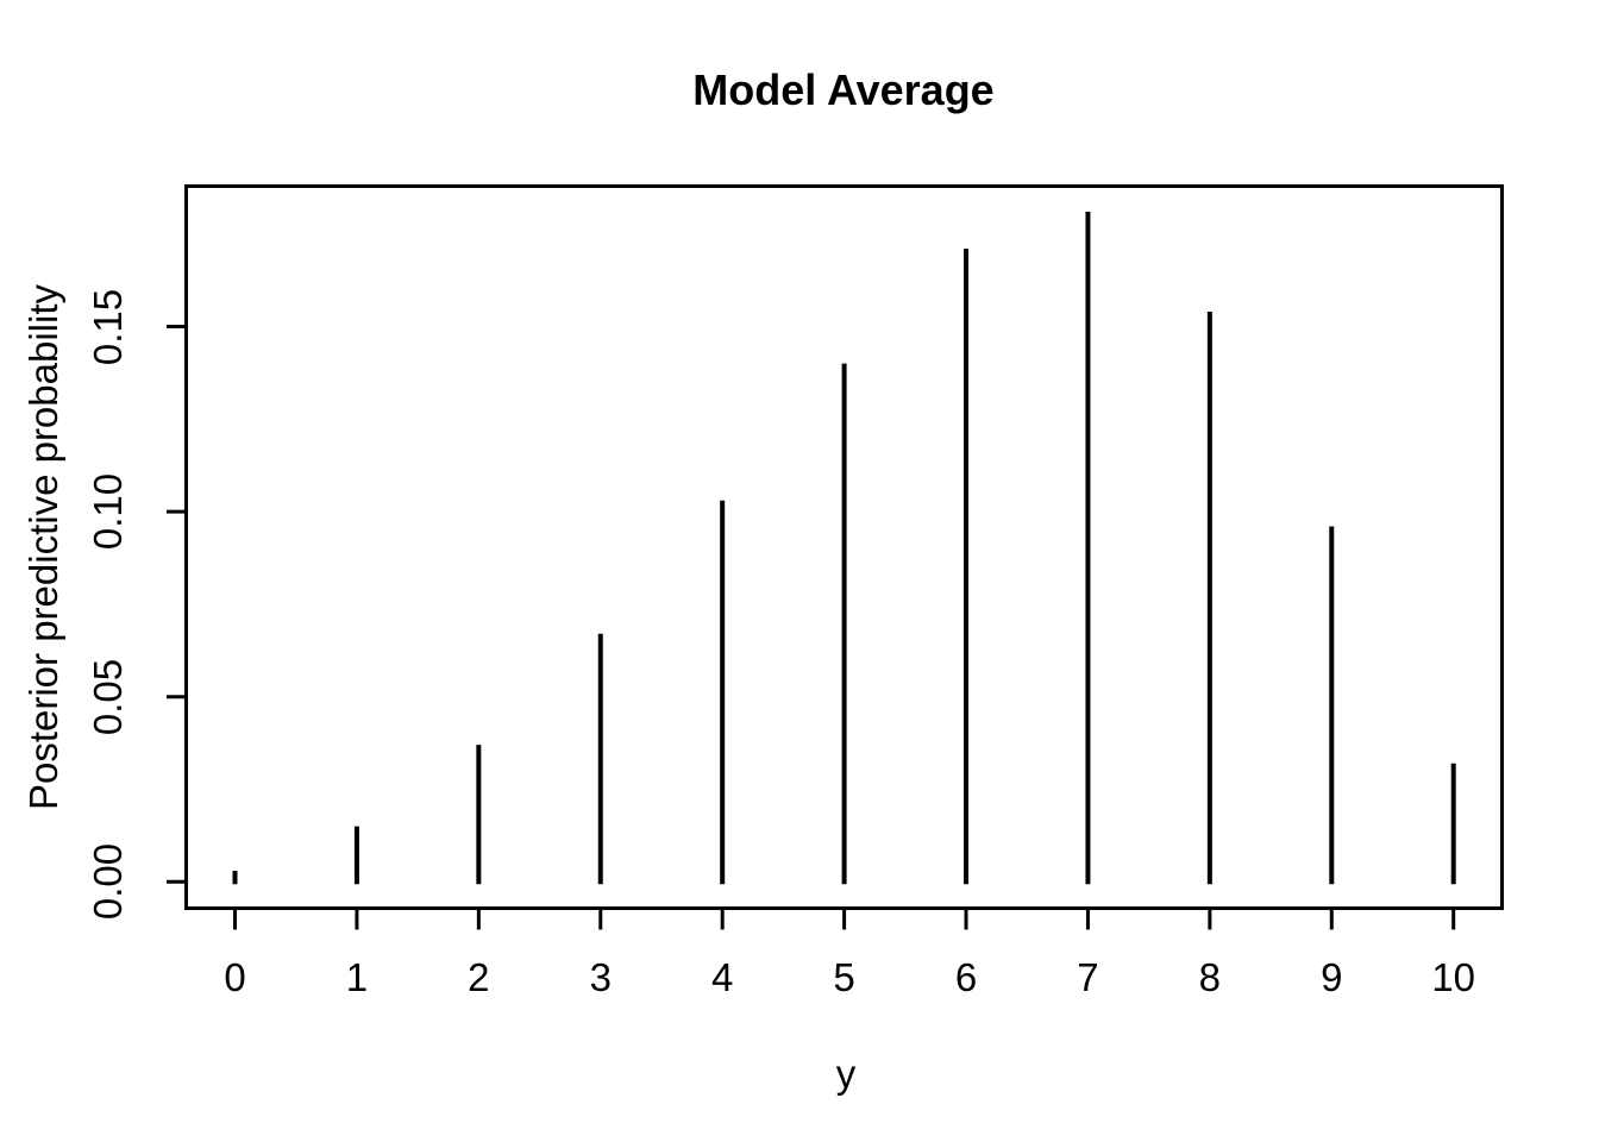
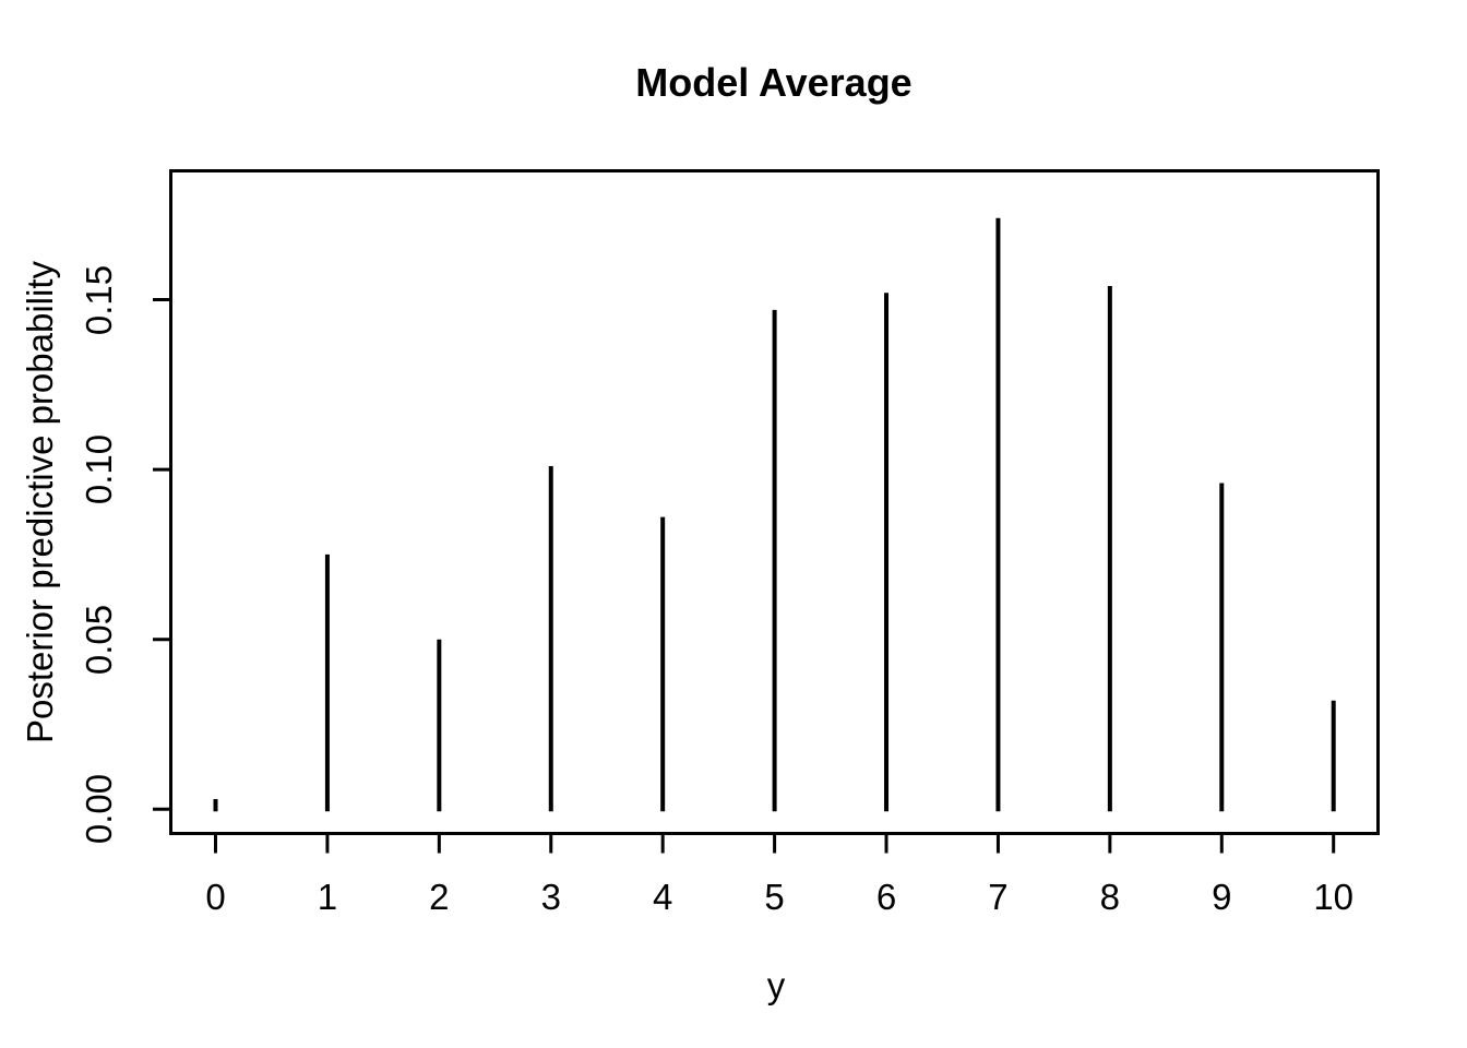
1: 0.015 -> 0.075
2: 0.037 -> 0.050
3: 0.067 -> 0.101
4: 0.103 -> 0.086
5: 0.140 -> 0.147
6: 0.171 -> 0.152
7: 0.181 -> 0.174
